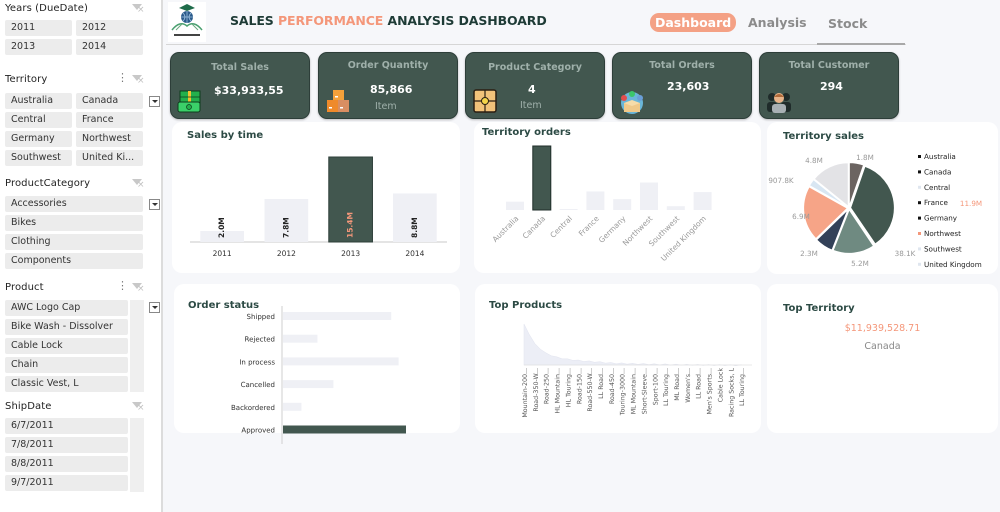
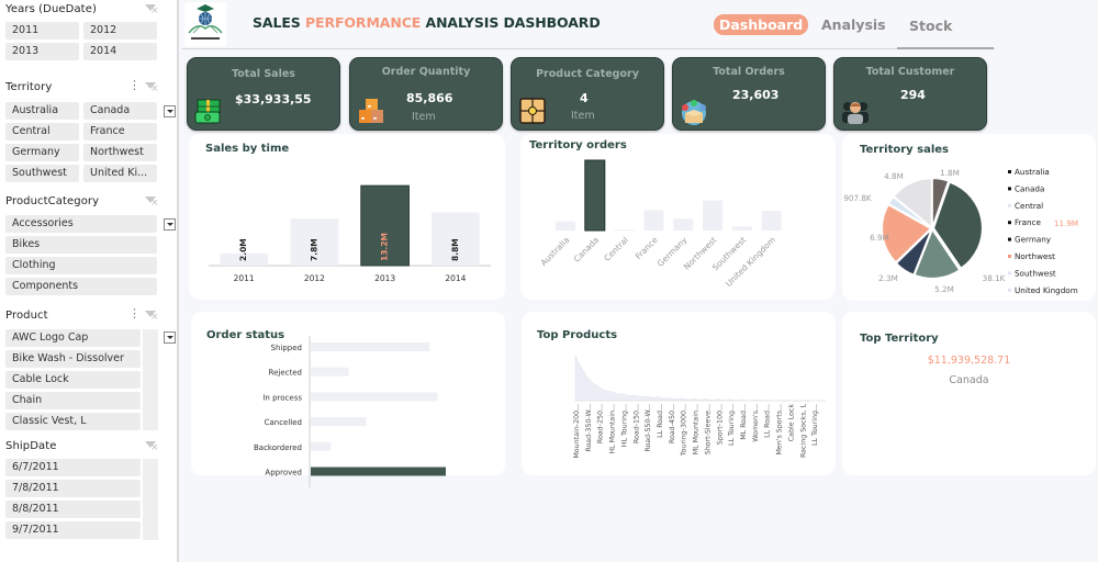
Sales by time/2013: 15.4M -> 13.2M
